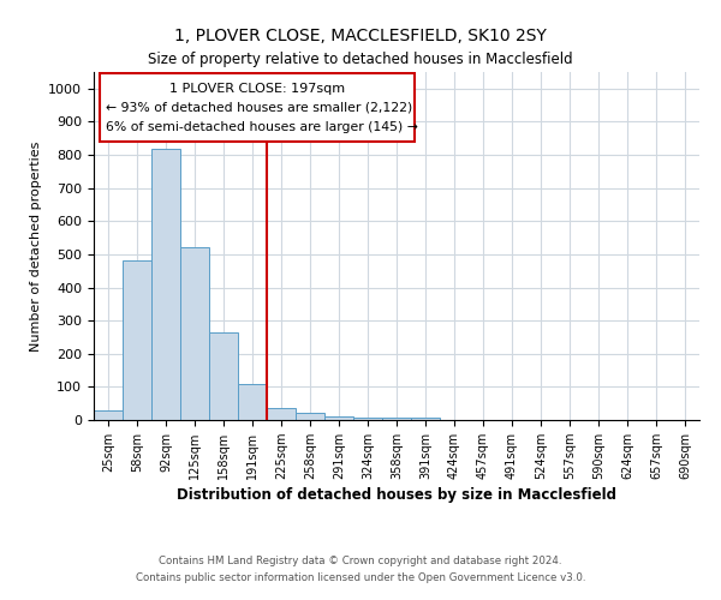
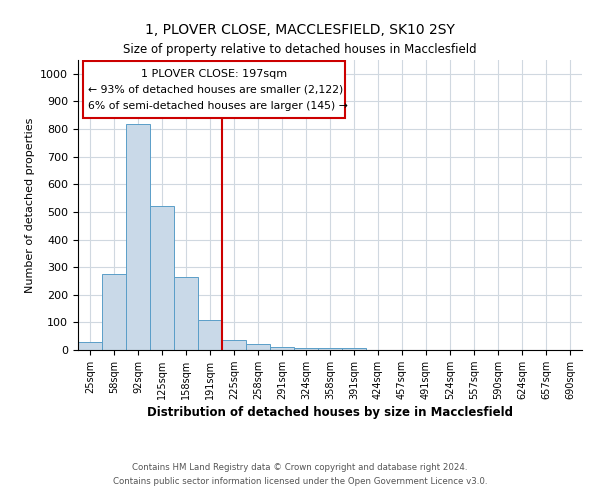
58sqm: 480 -> 275
